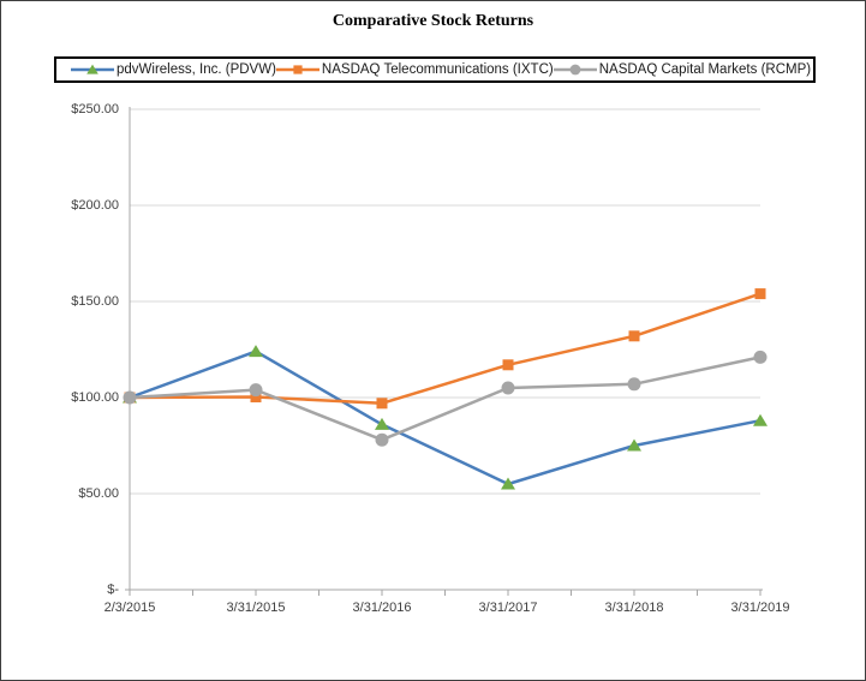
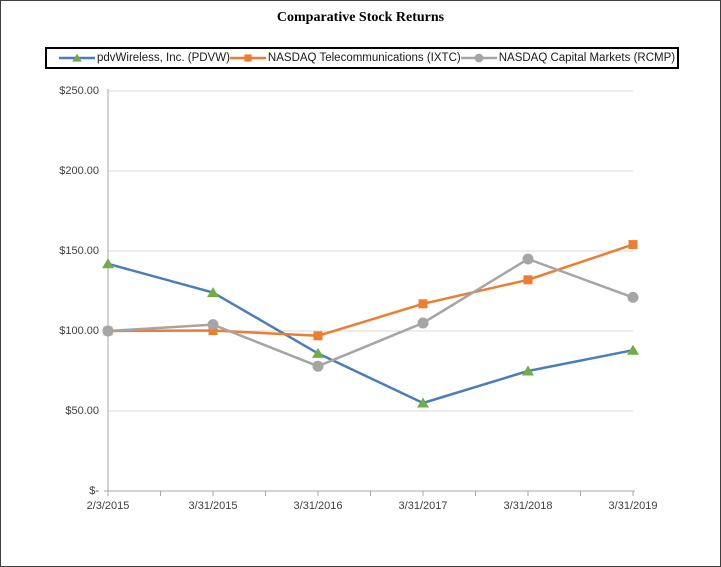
pdvWireless, Inc. (PDVW)/2/3/2015: $100 -> $142
NASDAQ Capital Markets (RCMP)/3/31/2018: $107 -> $145
